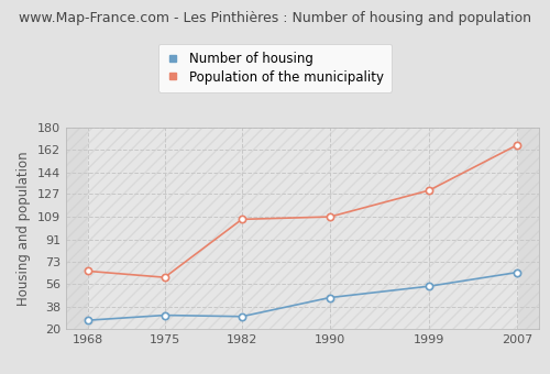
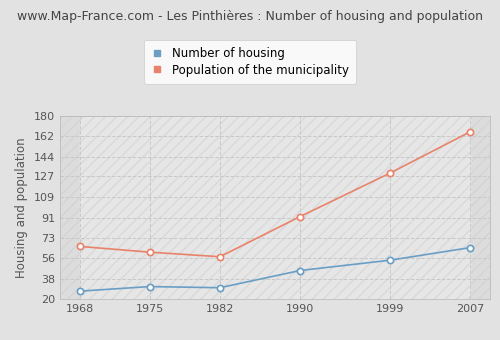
Population of the municipality/1982: 107 -> 57
Population of the municipality/1990: 109 -> 92
